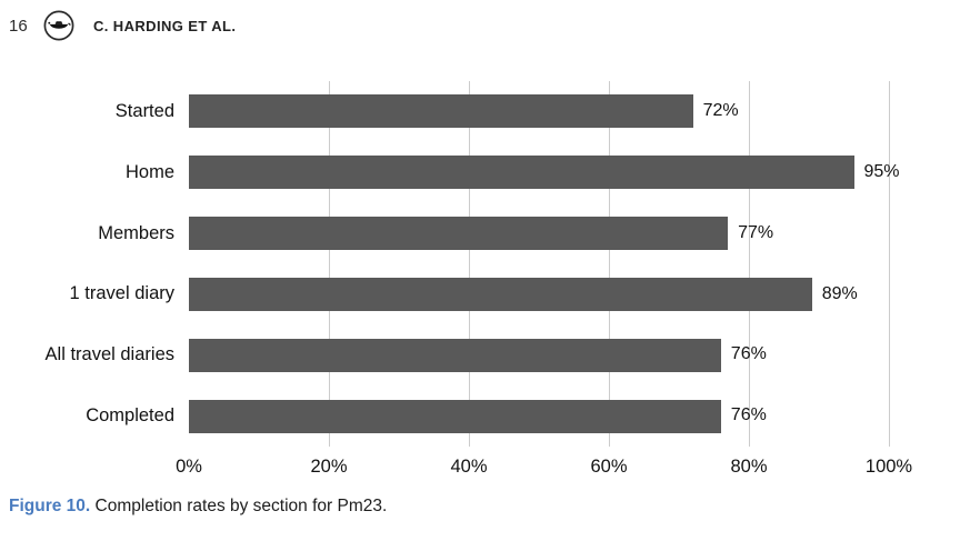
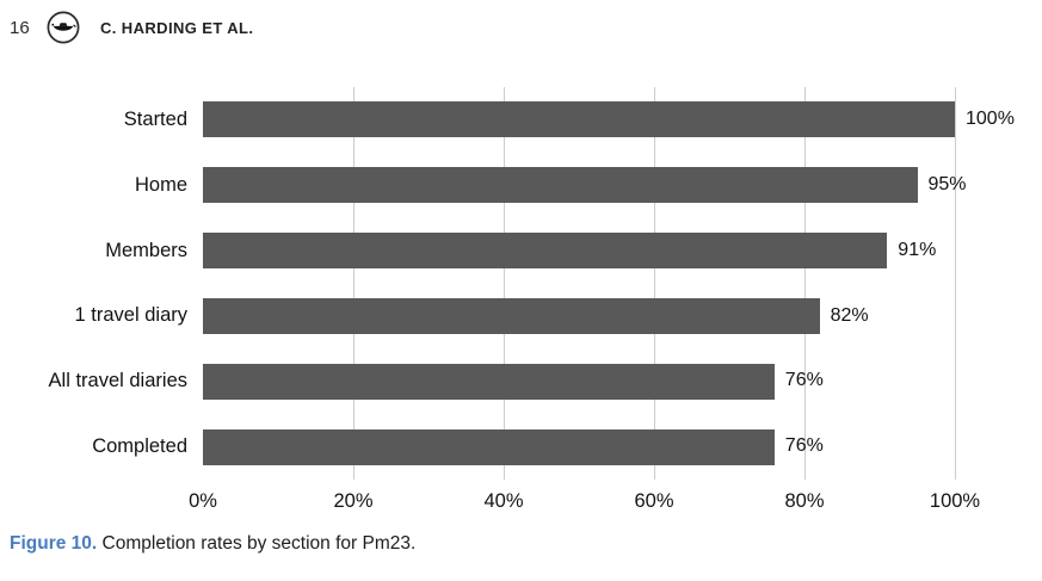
Started: 72% -> 100%
Members: 77% -> 91%
1 travel diary: 89% -> 82%
